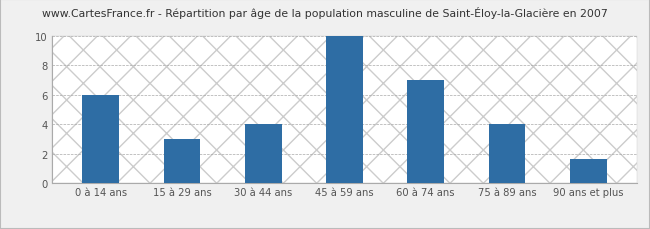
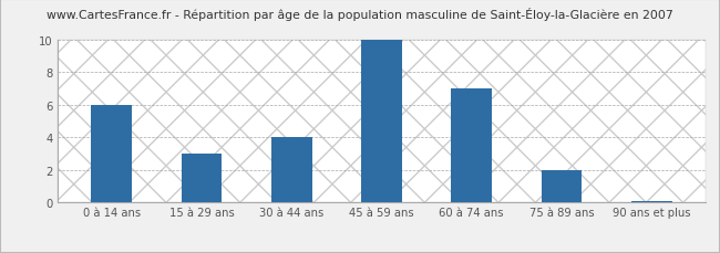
75 à 89 ans: 4.0 -> 2.0
90 ans et plus: 1.6 -> 0.1
